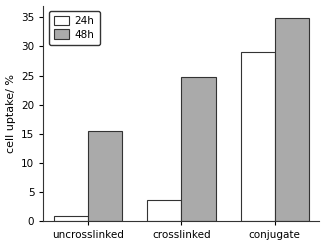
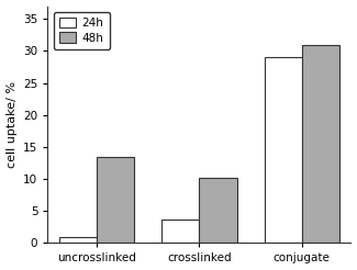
48h/uncrosslinked: 15.5 -> 13.4
48h/crosslinked: 24.7 -> 10.2
48h/conjugate: 34.8 -> 31.0
